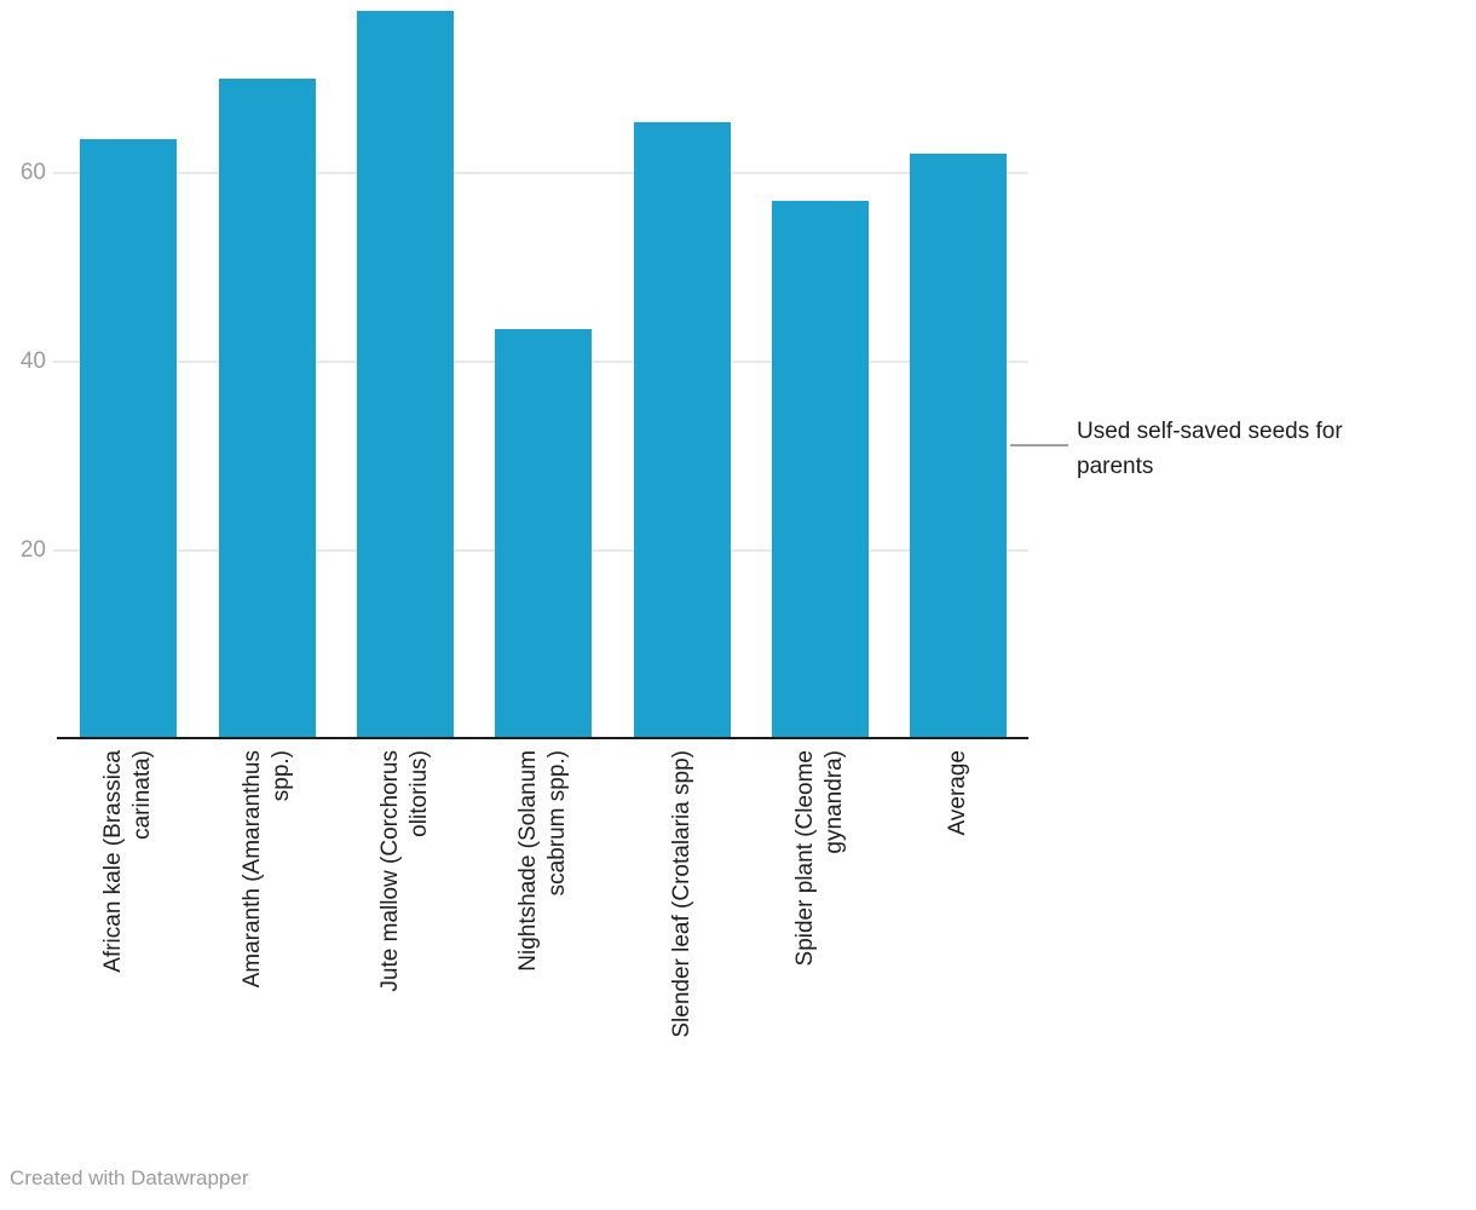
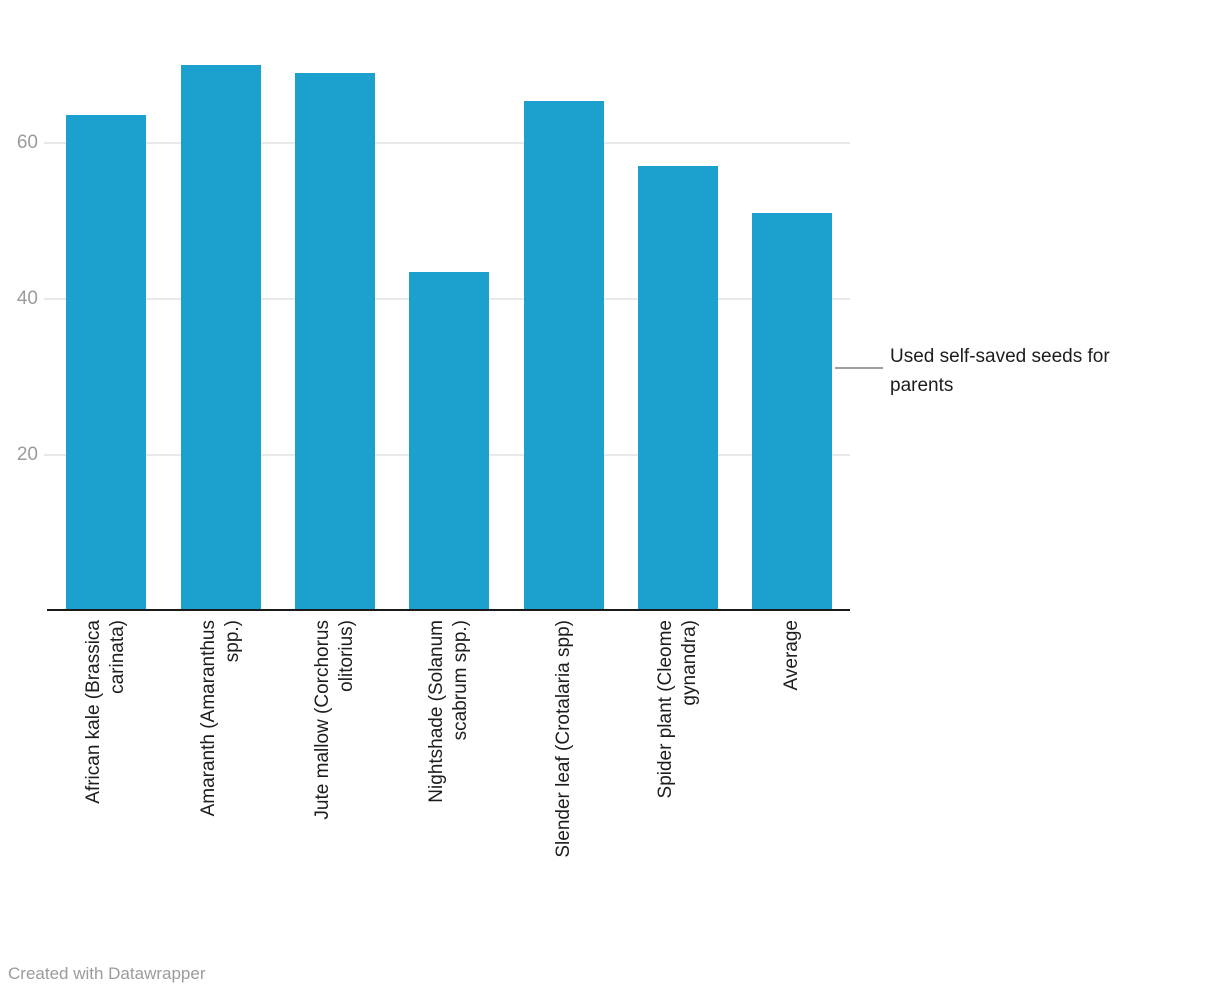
Jute mallow (Corchorus olitorius): 77 -> 69
Average: 62 -> 51
